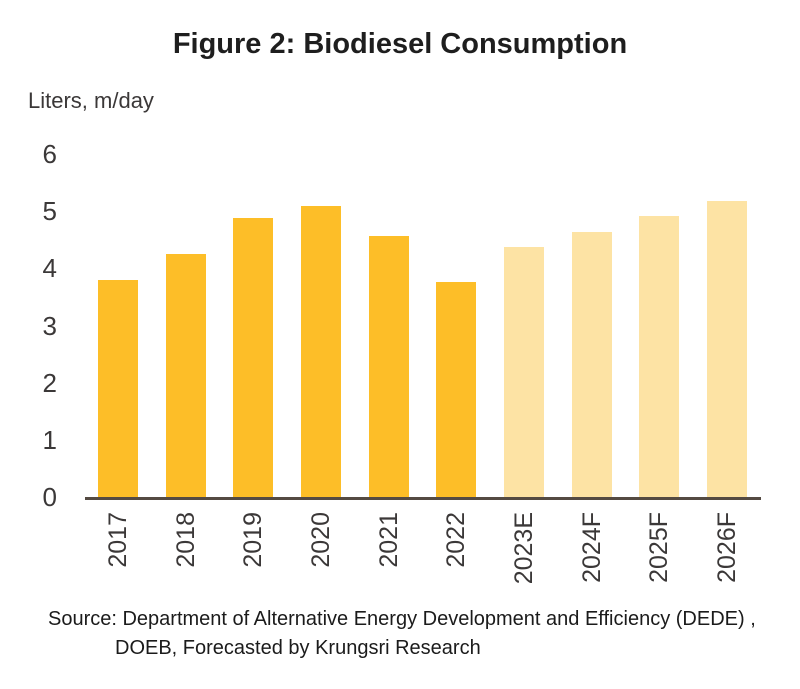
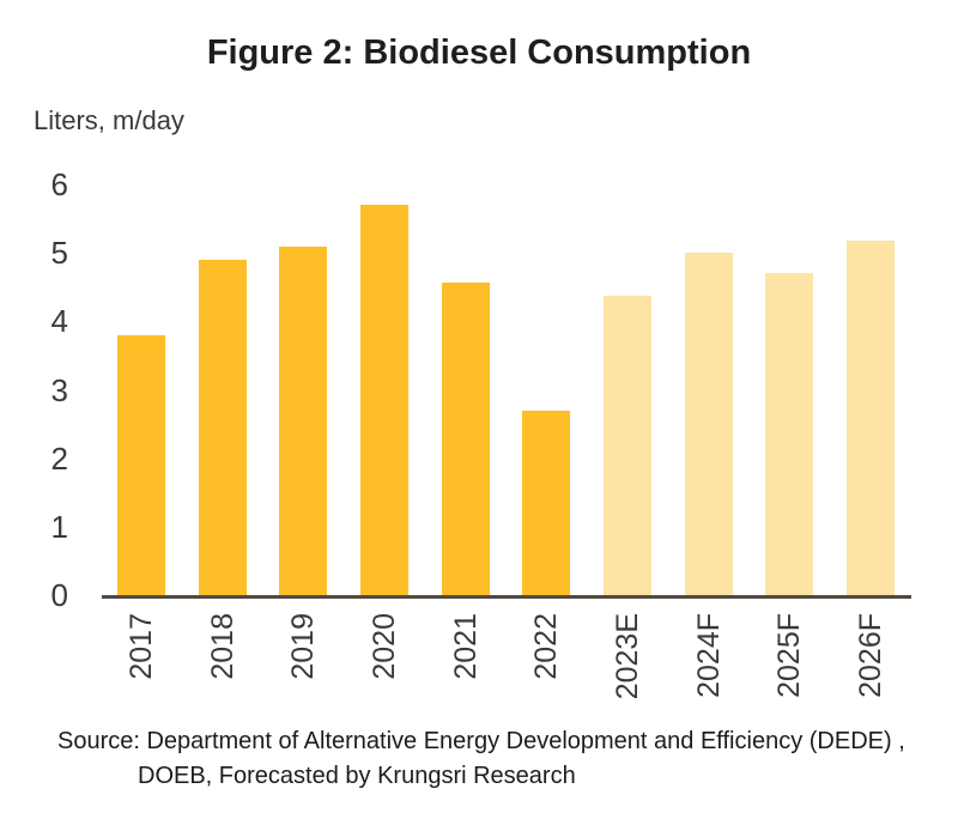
2018: 4.2 -> 4.9
2019: 4.9 -> 5.1
2020: 5.1 -> 5.7
2022: 3.8 -> 2.7
2024F: 4.6 -> 5.0
2025F: 4.9 -> 4.7
